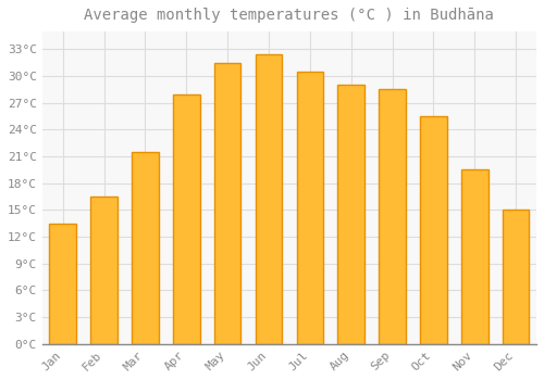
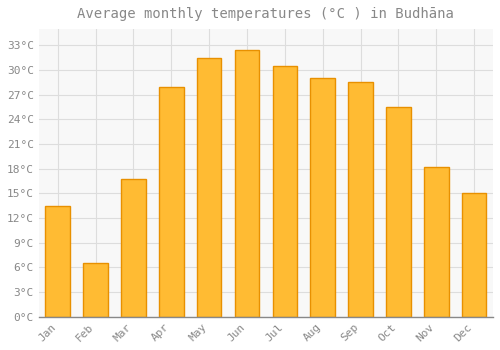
Feb: 16.5°C -> 6.6°C
Mar: 21.5°C -> 16.8°C
Nov: 19.5°C -> 18.2°C
